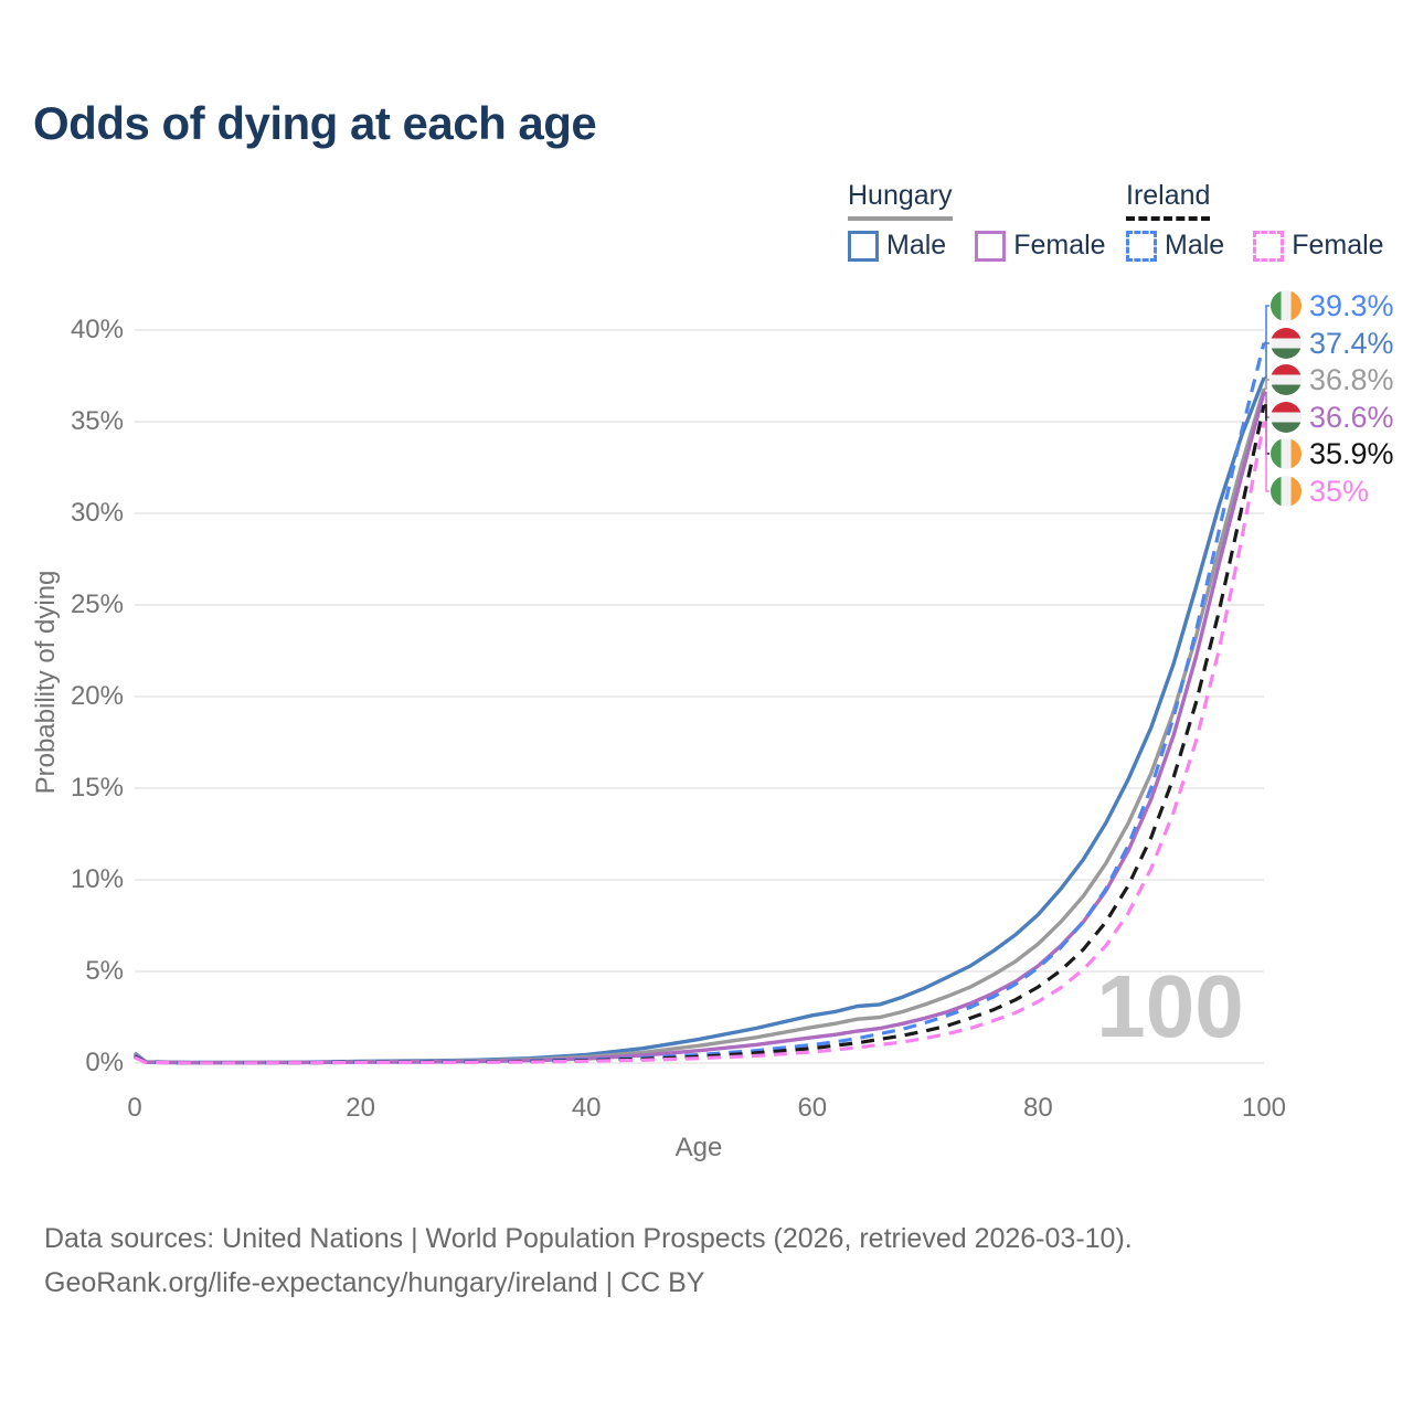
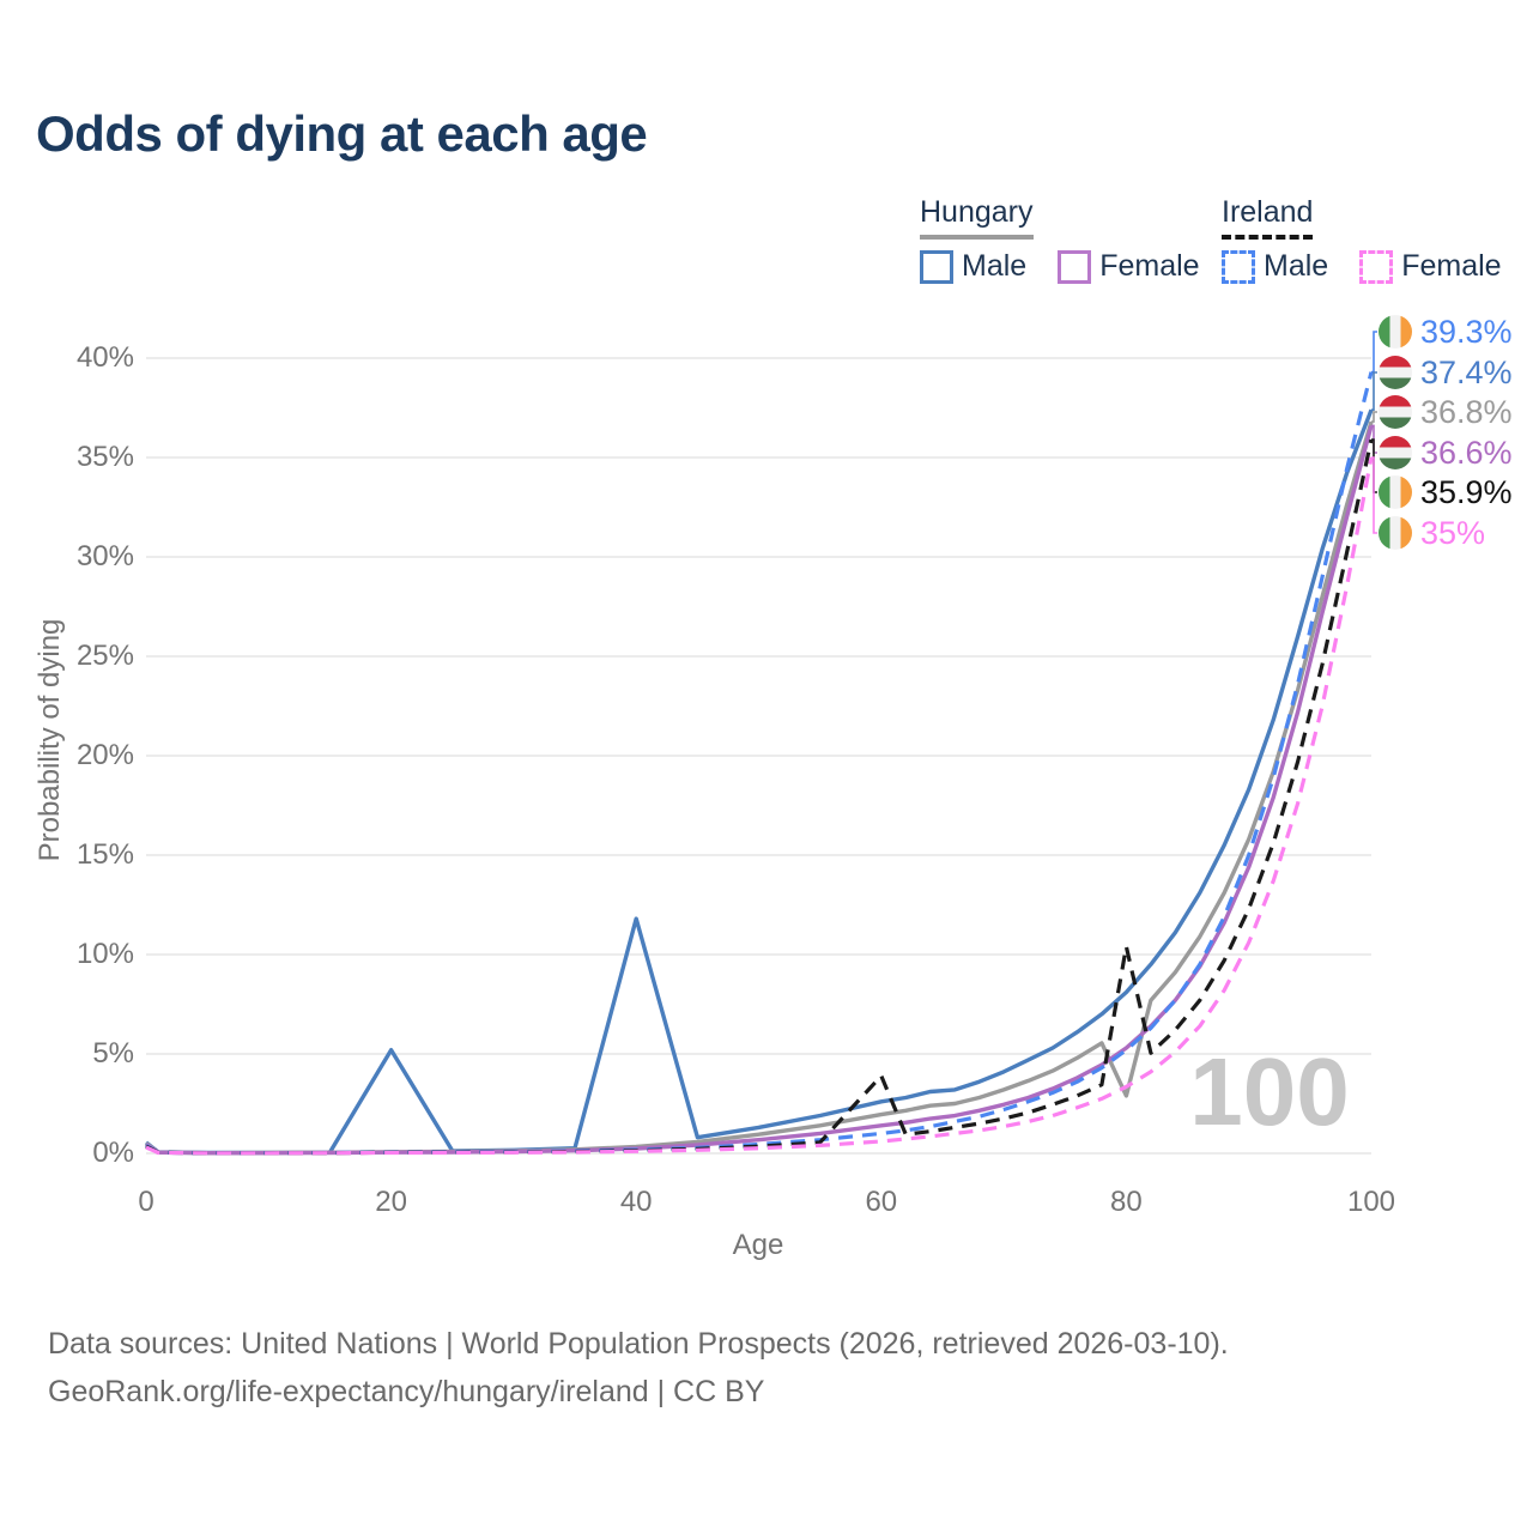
Hungary Male/20: 0.1% -> 5.2%
Hungary Male/40: 0.5% -> 11.8%
Ireland/60: 0.8% -> 3.9%
Hungary/80: 6.5% -> 2.9%
Ireland/80: 4.2% -> 10.4%
